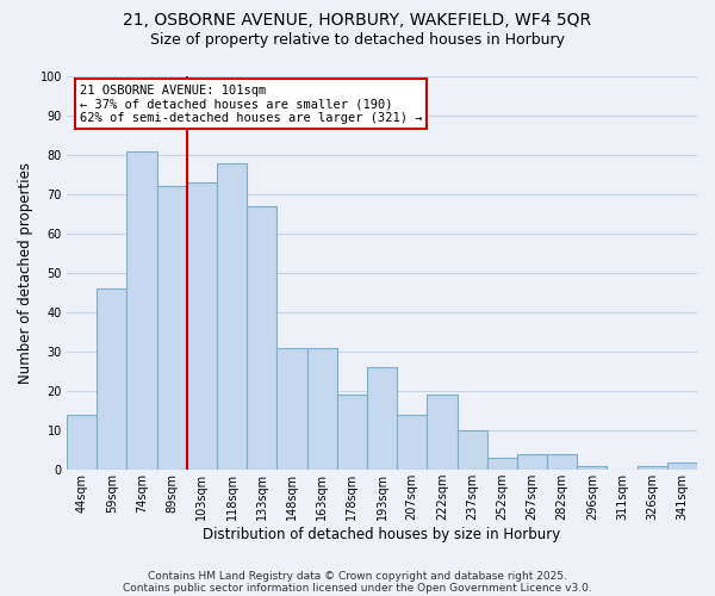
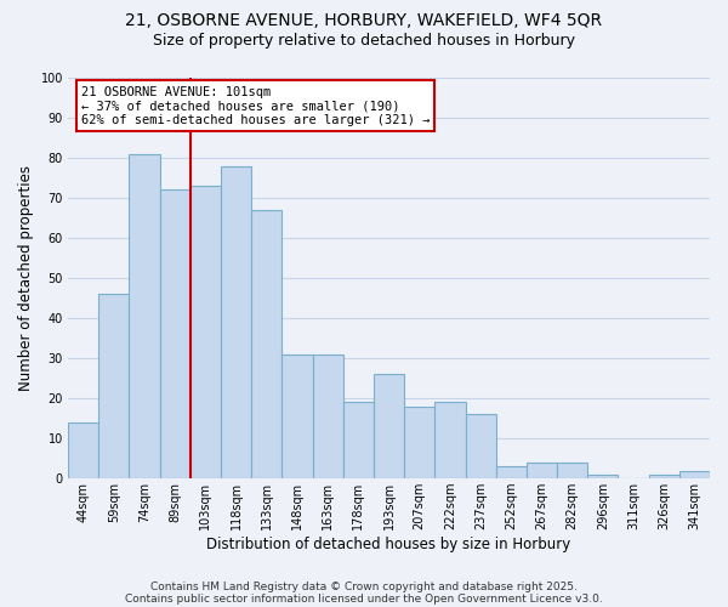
207sqm: 14 -> 18
237sqm: 10 -> 16
